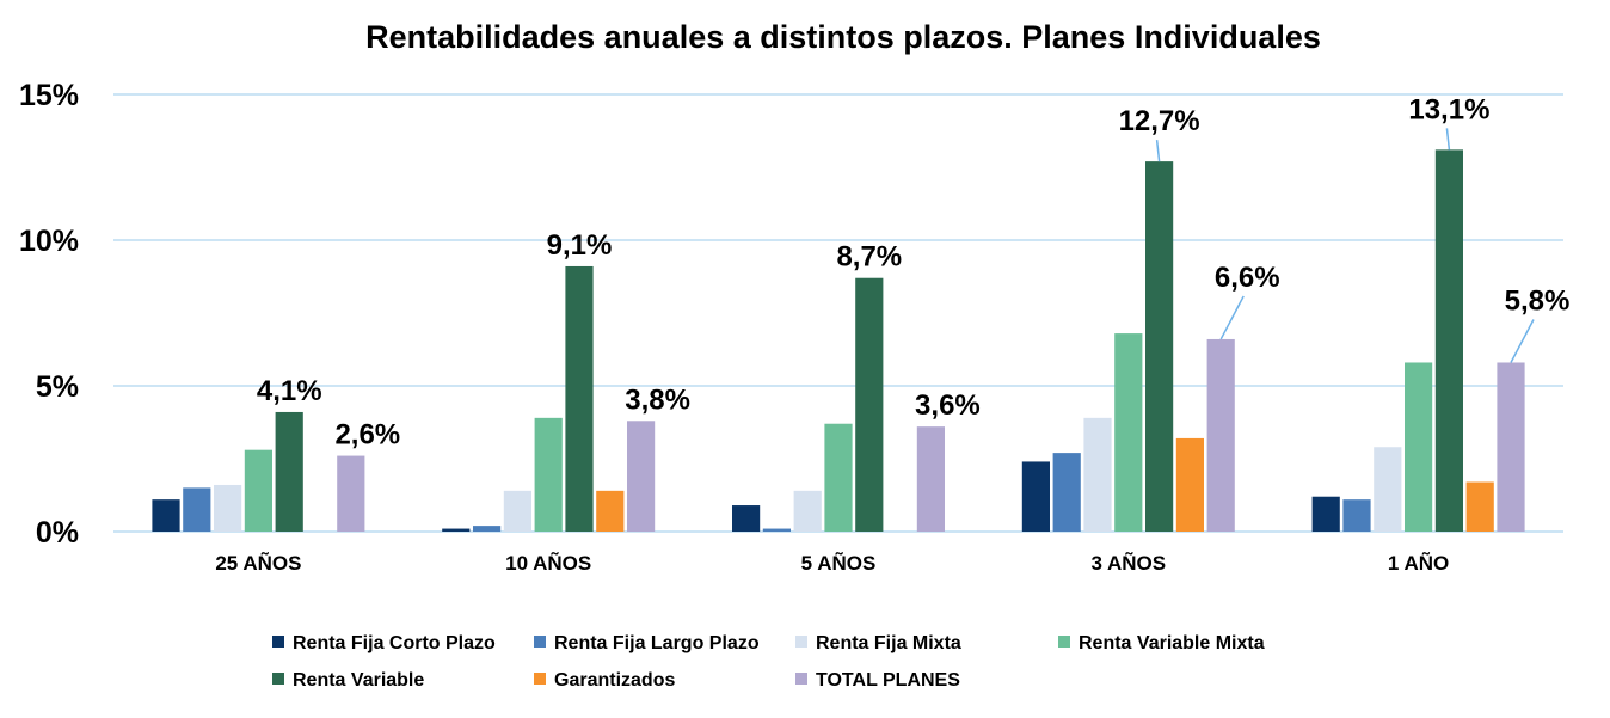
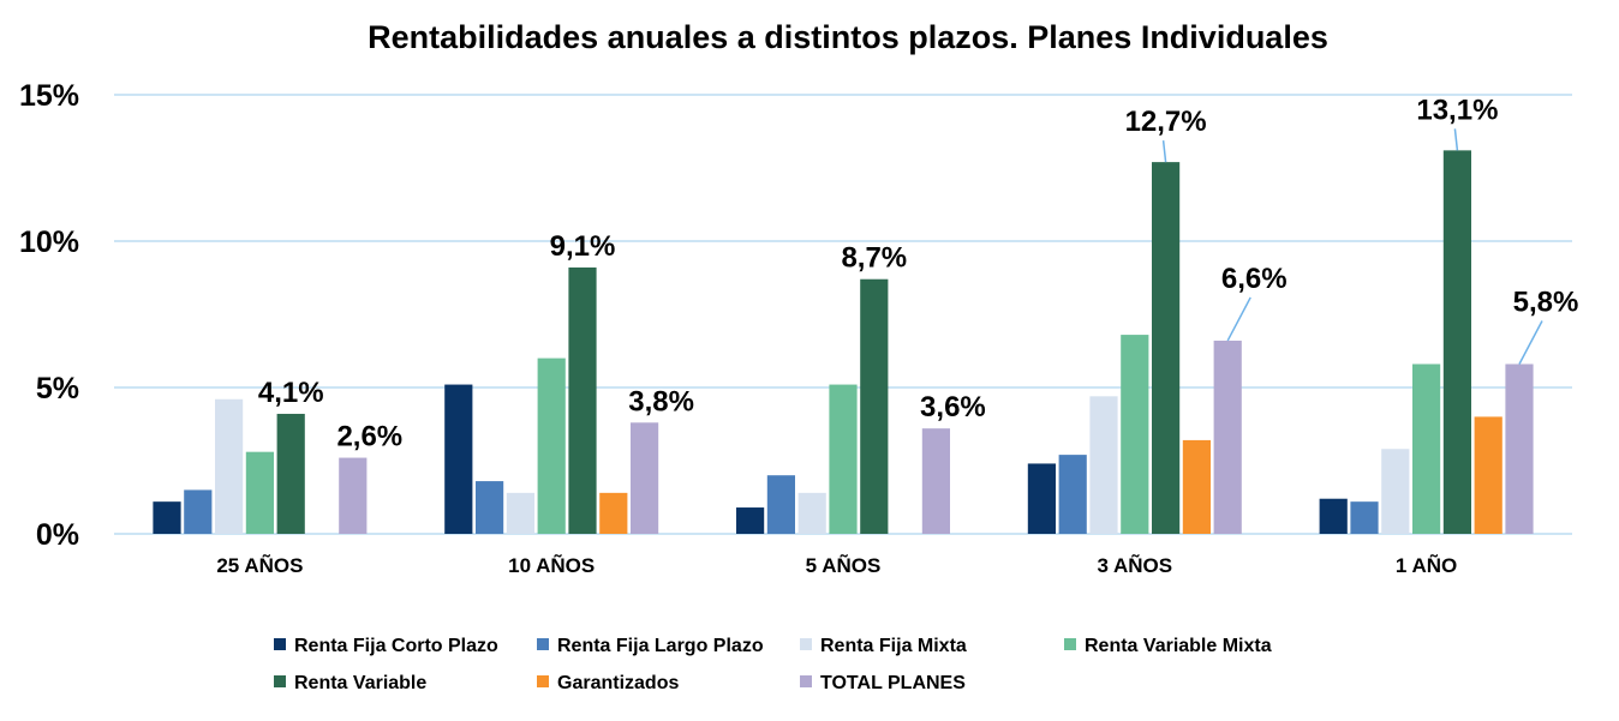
Renta Fija Mixta/25 AÑOS: 1.6% -> 4.6%
Renta Fija Corto Plazo/10 AÑOS: 0.1% -> 5.1%
Renta Fija Largo Plazo/10 AÑOS: 0.2% -> 1.8%
Renta Variable Mixta/10 AÑOS: 3.9% -> 6.0%
Renta Fija Largo Plazo/5 AÑOS: 0.1% -> 2.0%
Renta Variable Mixta/5 AÑOS: 3.7% -> 5.1%
Renta Fija Mixta/3 AÑOS: 3.9% -> 4.7%
Garantizados/1 AÑO: 1.7% -> 4.0%
